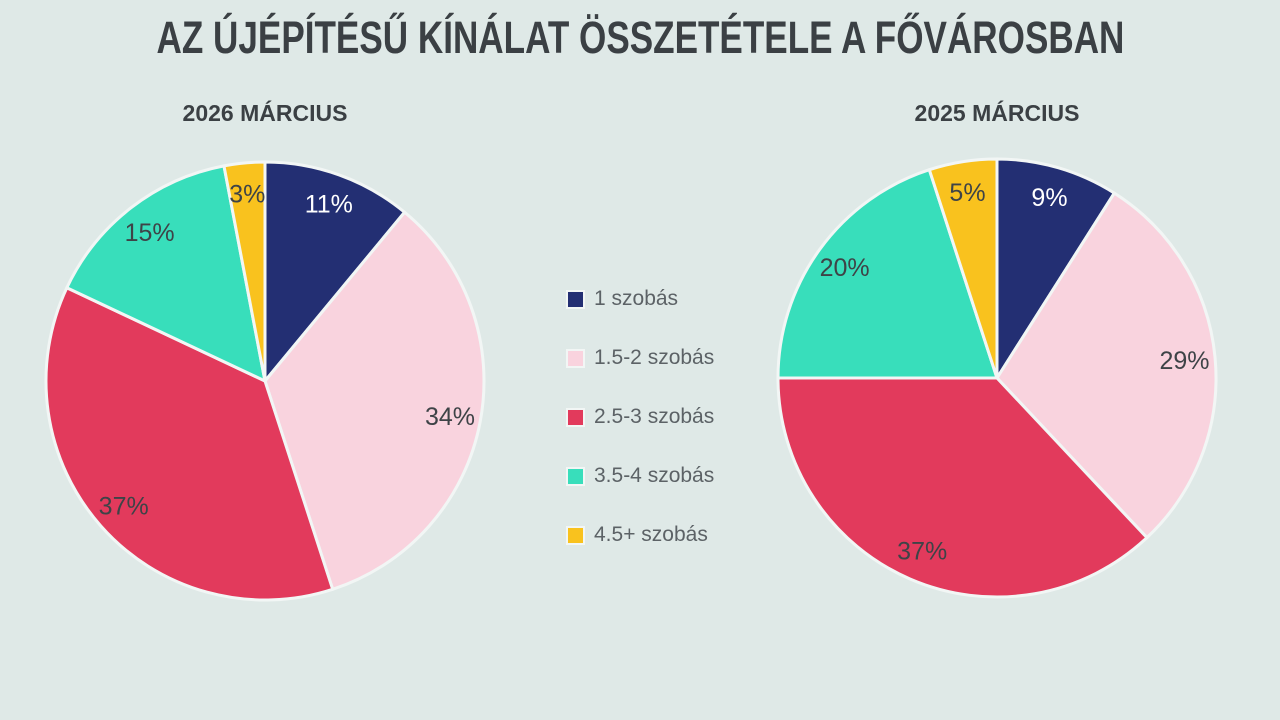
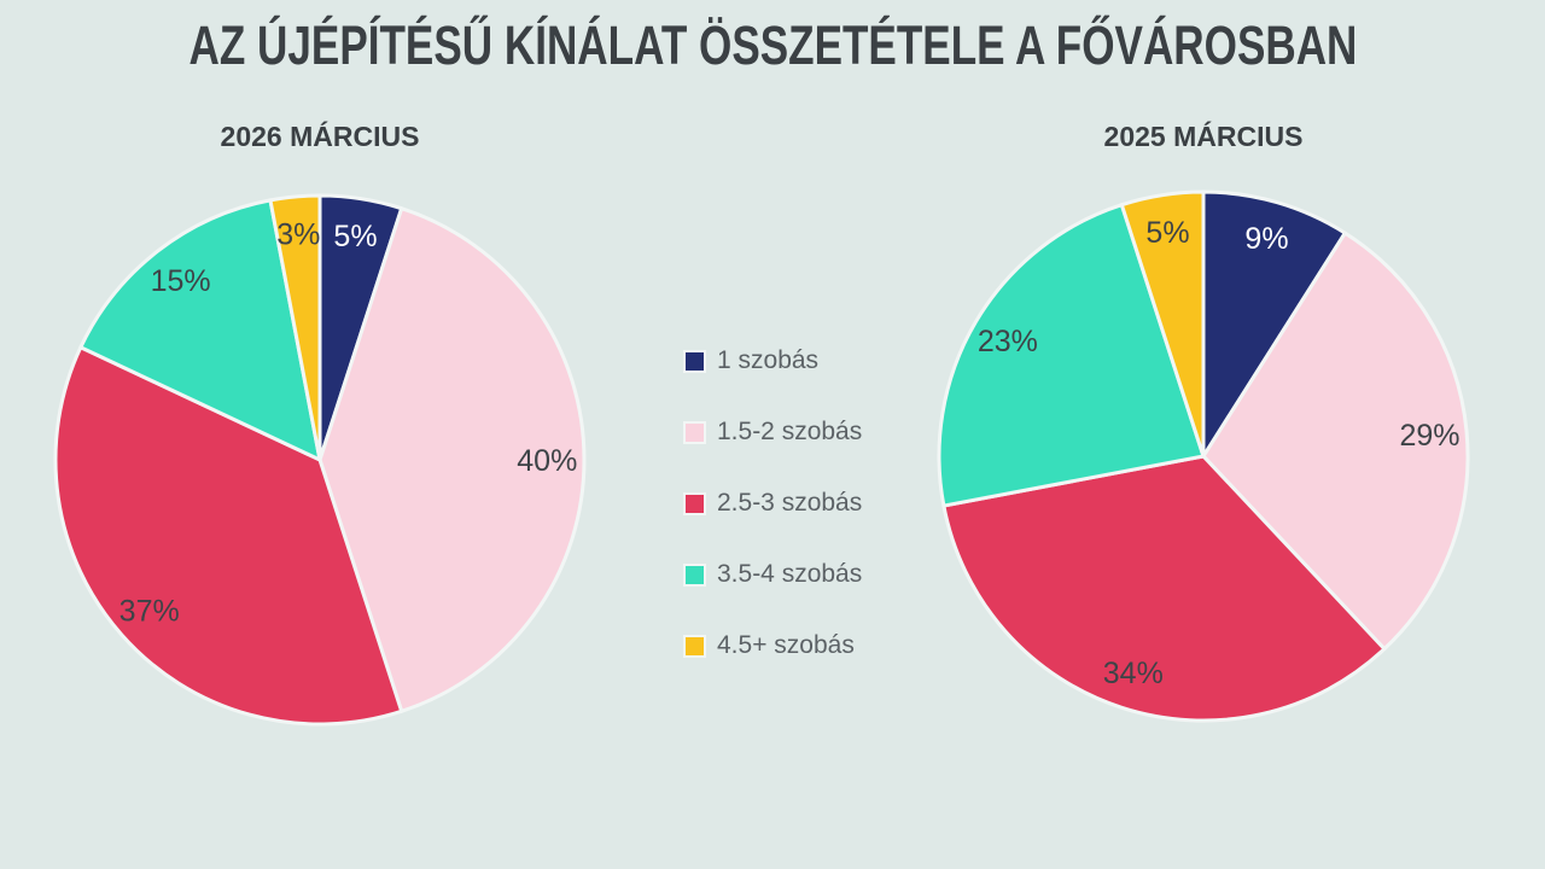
2026 MÁRCIUS/1 szobás: 11% -> 5%
2026 MÁRCIUS/1.5-2 szobás: 34% -> 40%
2025 MÁRCIUS/2.5-3 szobás: 37% -> 34%
2025 MÁRCIUS/3.5-4 szobás: 20% -> 23%
